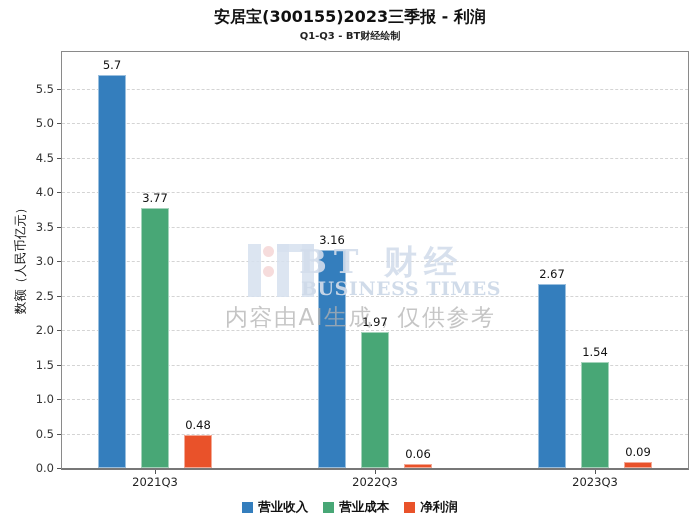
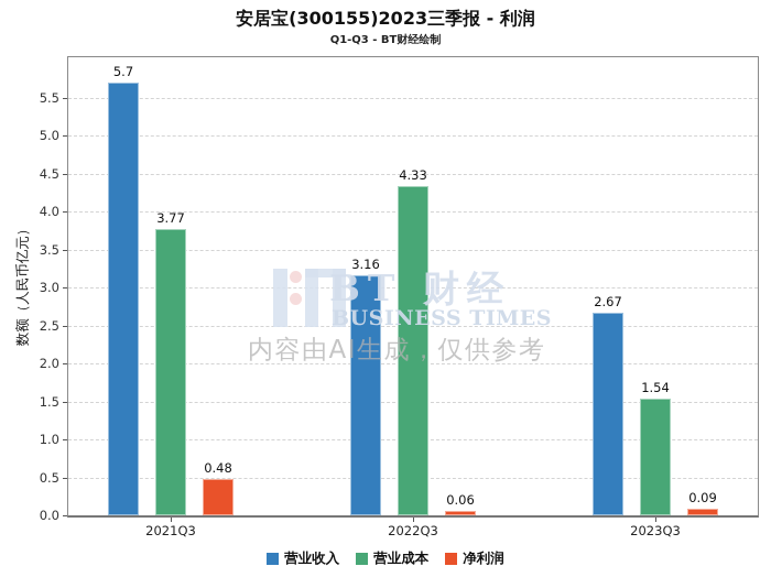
营业成本/2022Q3: 1.97 -> 4.33
